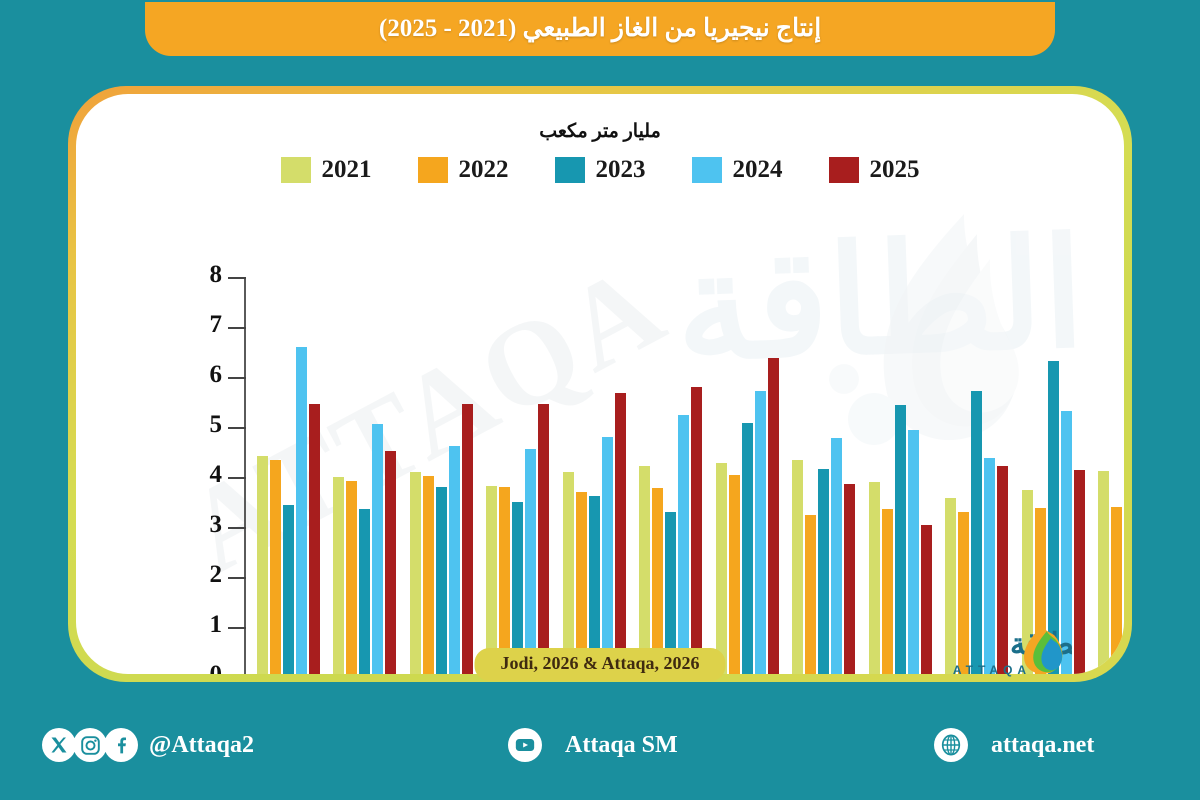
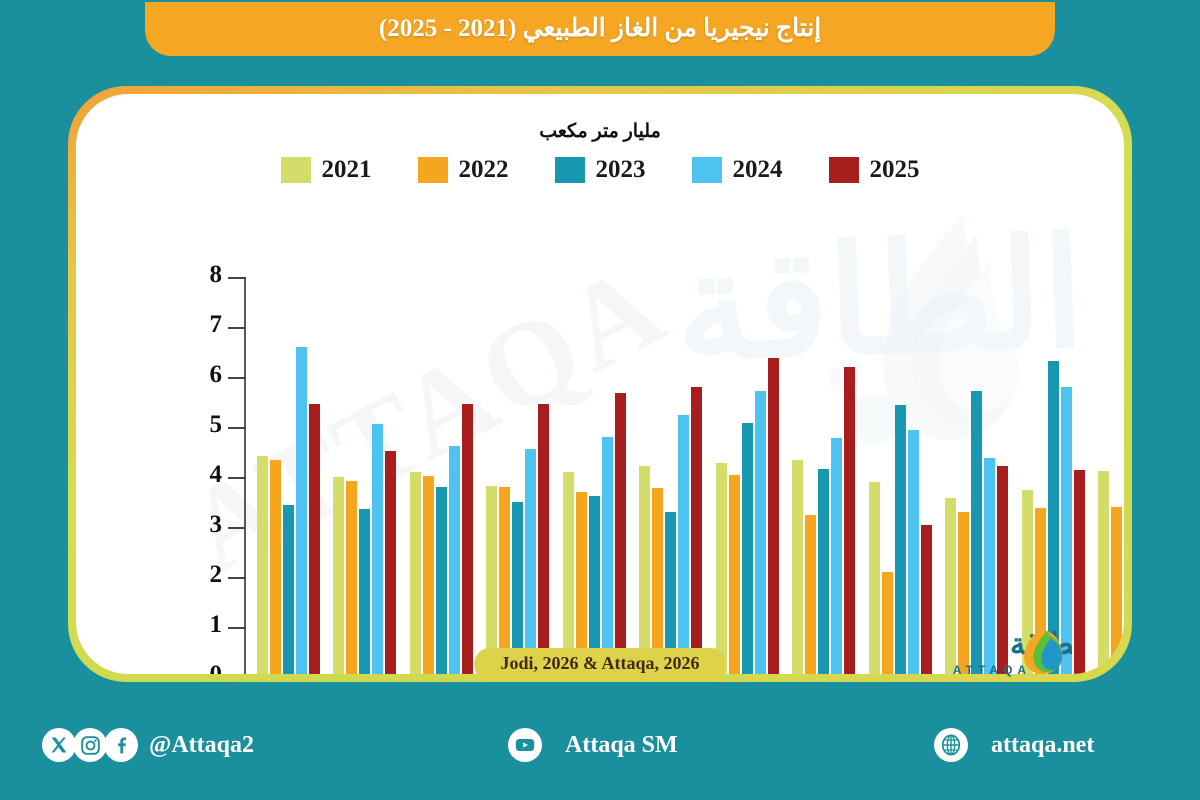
2025/أغسطس: 3.9 -> 6.2
2022/سبتمبر: 3.4 -> 2.1
2024/نوفمبر: 5.3 -> 5.8
